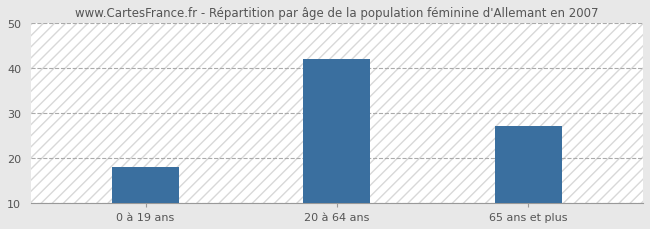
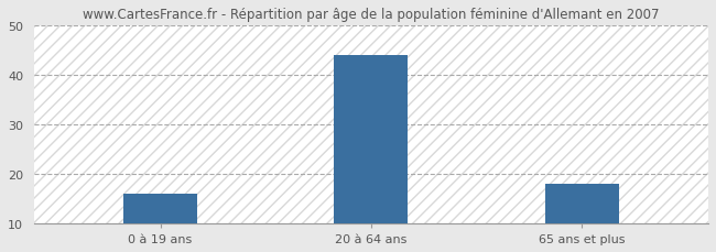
0 à 19 ans: 18 -> 16
20 à 64 ans: 42 -> 44
65 ans et plus: 27 -> 18
